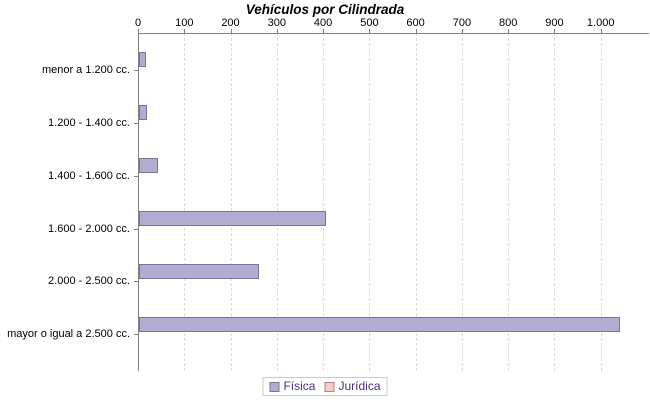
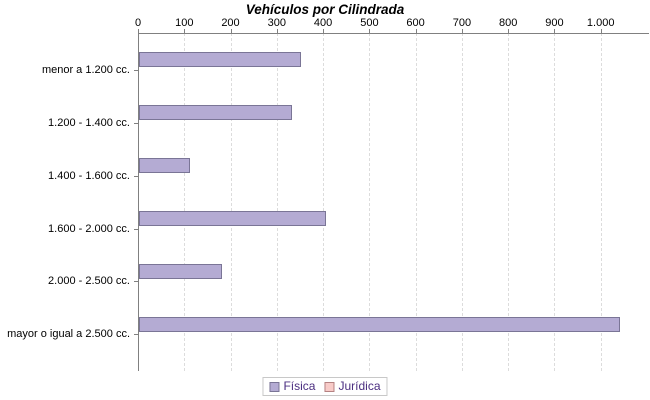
Física/menor a 1.200 cc.: 20 -> 350
Física/1.200 - 1.400 cc.: 20 -> 330
Física/1.400 - 1.600 cc.: 40 -> 110
Física/2.000 - 2.500 cc.: 260 -> 180
